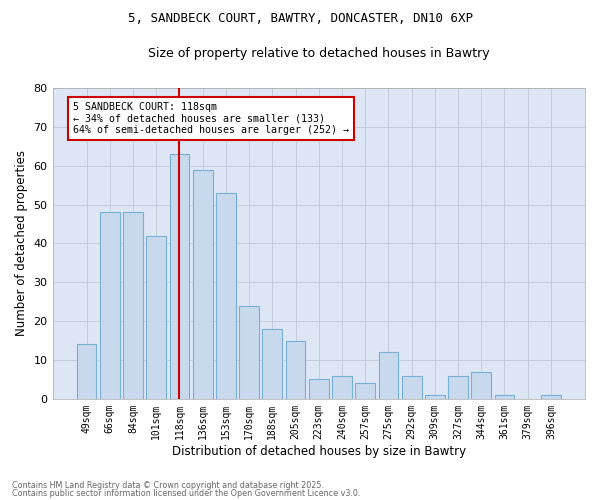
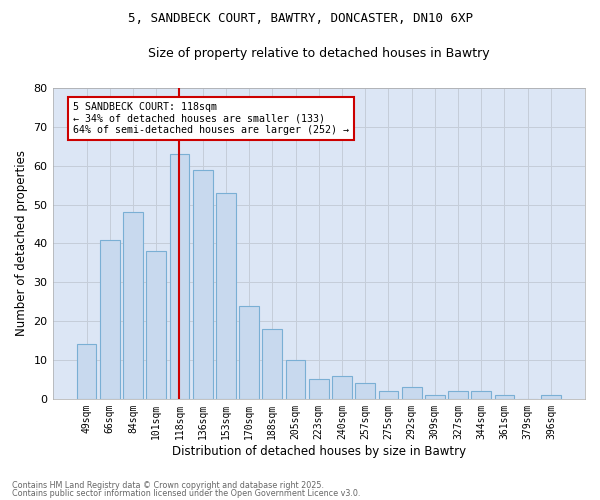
66sqm: 48 -> 41
101sqm: 42 -> 38
205sqm: 15 -> 10
275sqm: 12 -> 2
292sqm: 6 -> 3
327sqm: 6 -> 2
344sqm: 7 -> 2
